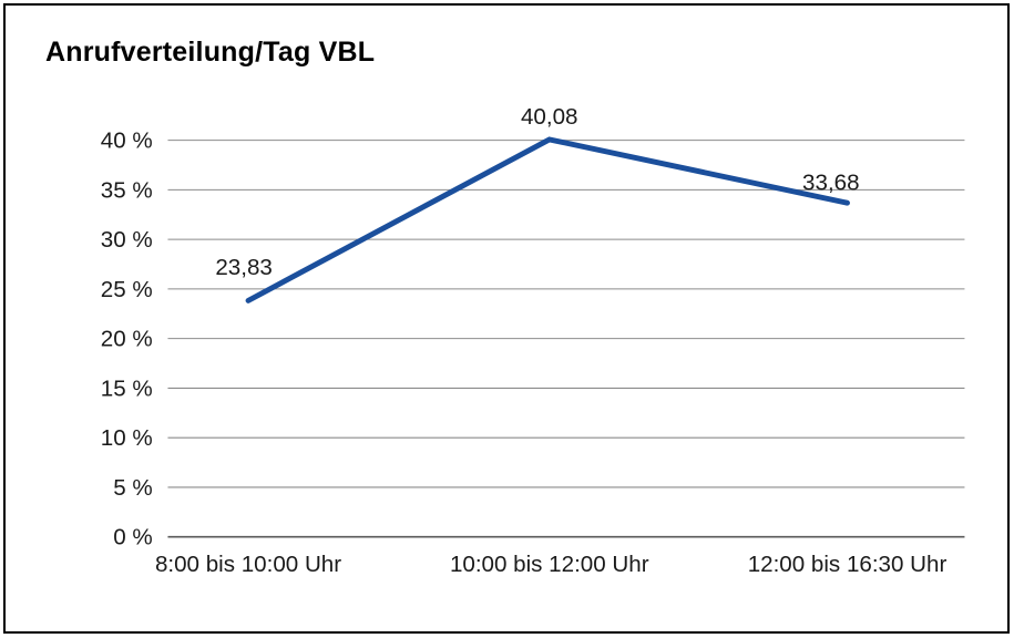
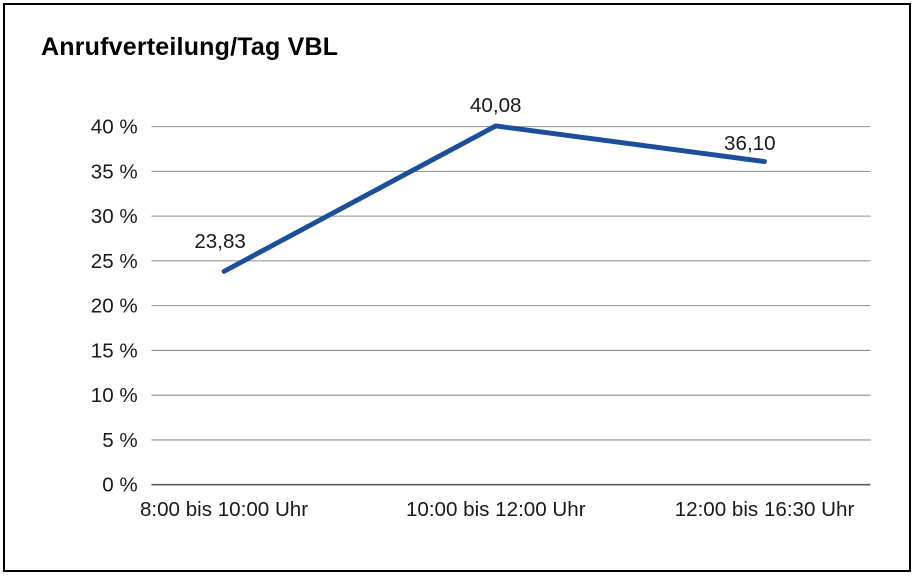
12:00 bis 16:30 Uhr: 33,68 -> 36,10
